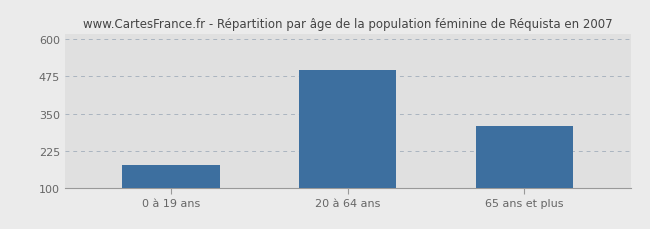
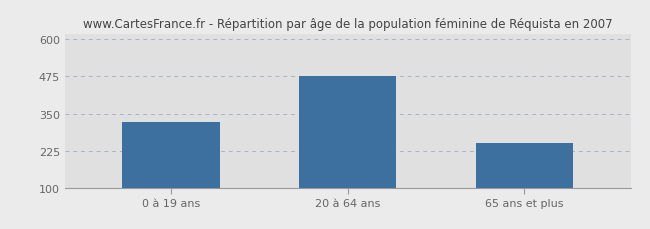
0 à 19 ans: 175 -> 320
20 à 64 ans: 497 -> 475
65 ans et plus: 308 -> 250
